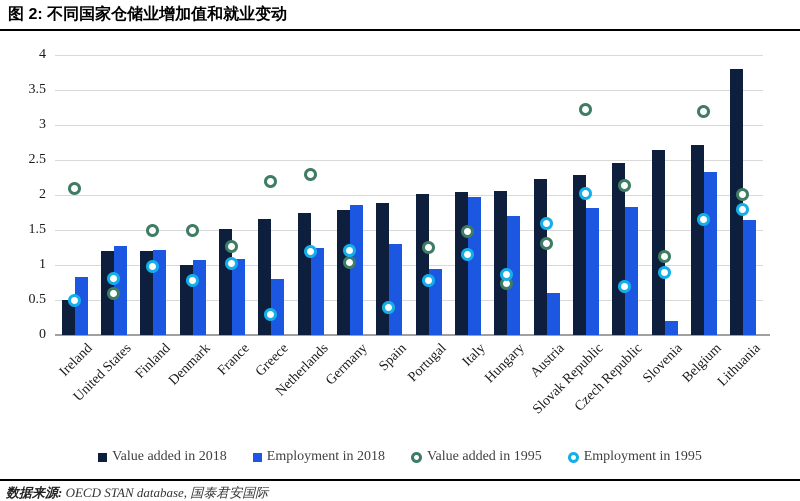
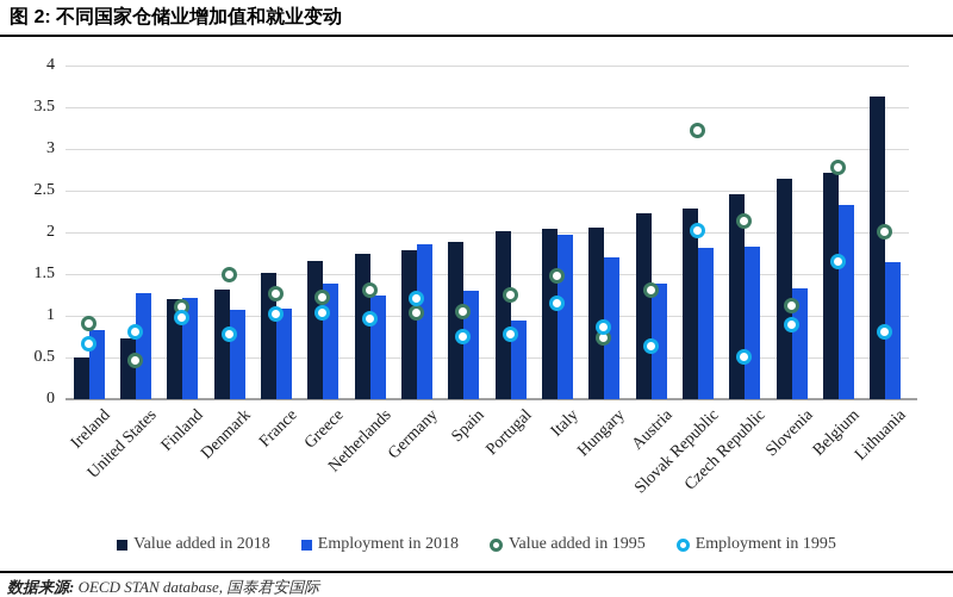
Value added in 1995/Ireland: 2.1 -> 0.9
Employment in 1995/Ireland: 0.5 -> 0.7
Value added in 2018/United States: 1.2 -> 0.7
Value added in 1995/United States: 0.6 -> 0.5
Value added in 1995/Finland: 1.5 -> 1.1
Value added in 2018/Denmark: 1.0 -> 1.3
Employment in 2018/Greece: 0.8 -> 1.4
Value added in 1995/Greece: 2.2 -> 1.2
Employment in 1995/Greece: 0.3 -> 1.1
Value added in 1995/Netherlands: 2.3 -> 1.3
Employment in 1995/Netherlands: 1.2 -> 1.0
Value added in 1995/Spain: 0.4 -> 1.1
Employment in 1995/Spain: 0.4 -> 0.8
Employment in 2018/Austria: 0.6 -> 1.4
Employment in 1995/Austria: 1.6 -> 0.7
Employment in 1995/Czech Republic: 0.7 -> 0.5
Employment in 2018/Slovenia: 0.2 -> 1.3
Value added in 1995/Belgium: 3.2 -> 2.8
Value added in 2018/Lithuania: 3.8 -> 3.6
Employment in 1995/Lithuania: 1.8 -> 0.8
